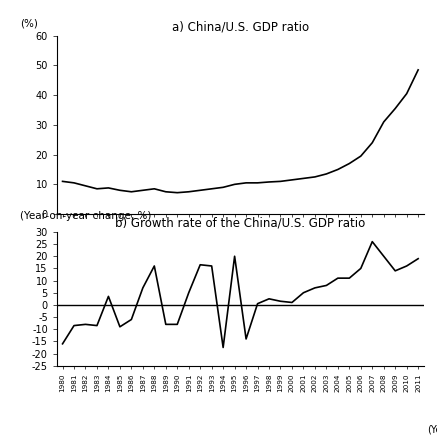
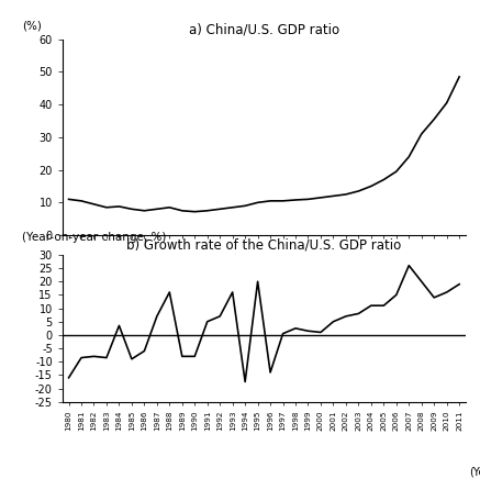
b) Growth rate of the China/U.S. GDP ratio/1992: 16.5 -> 7.0
